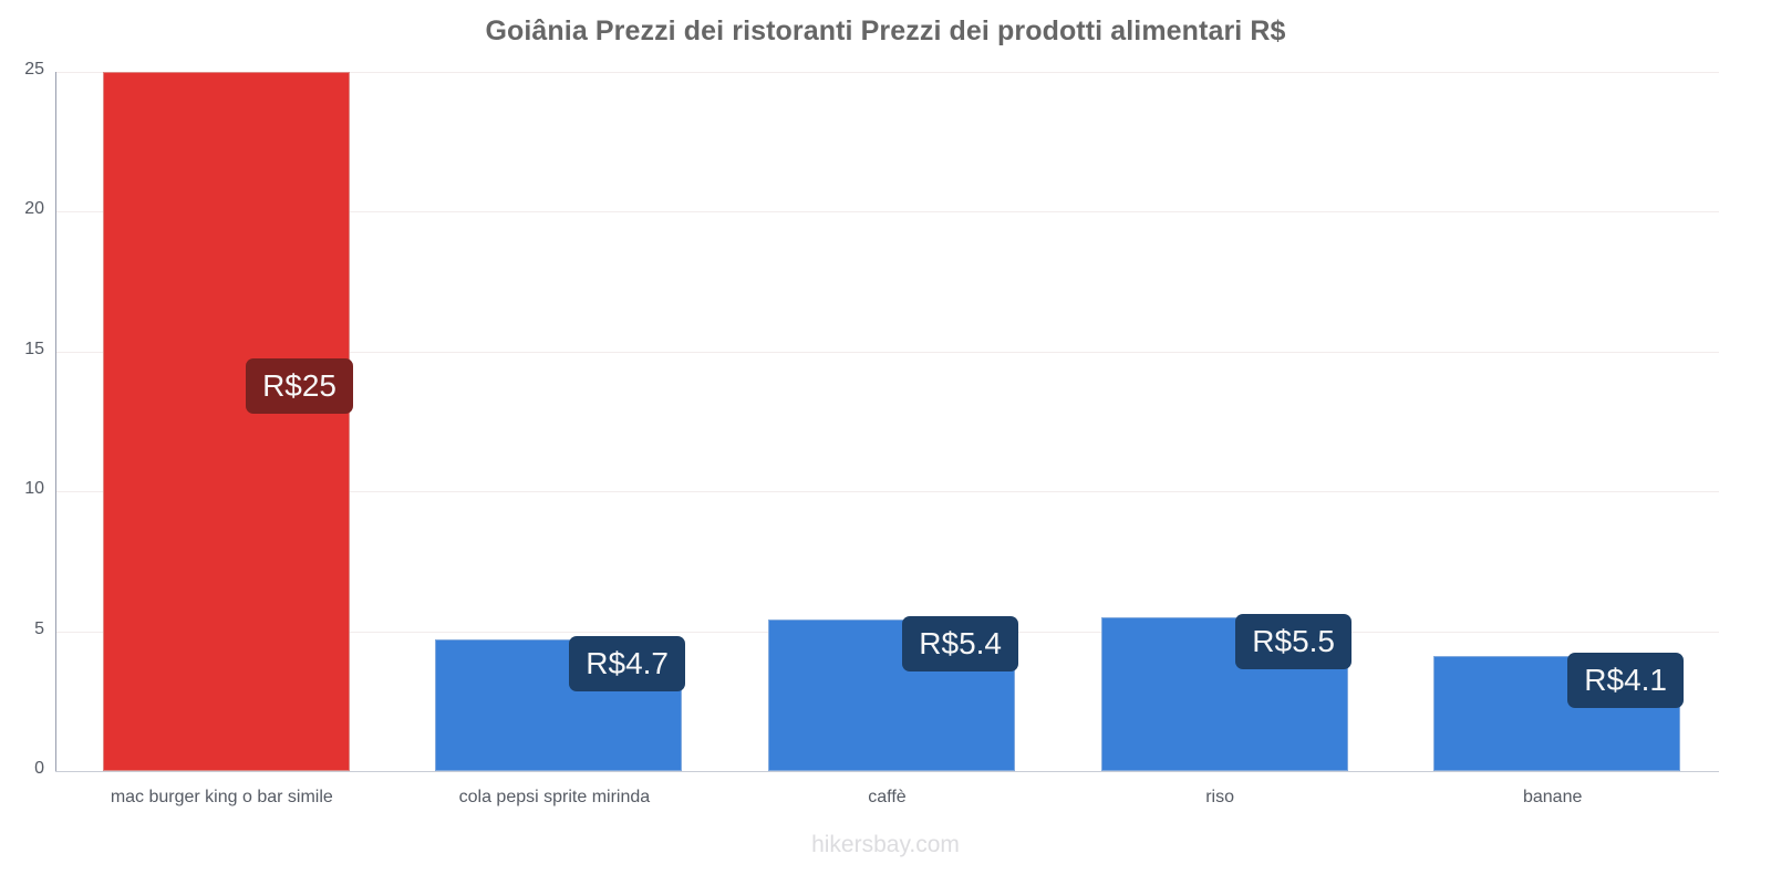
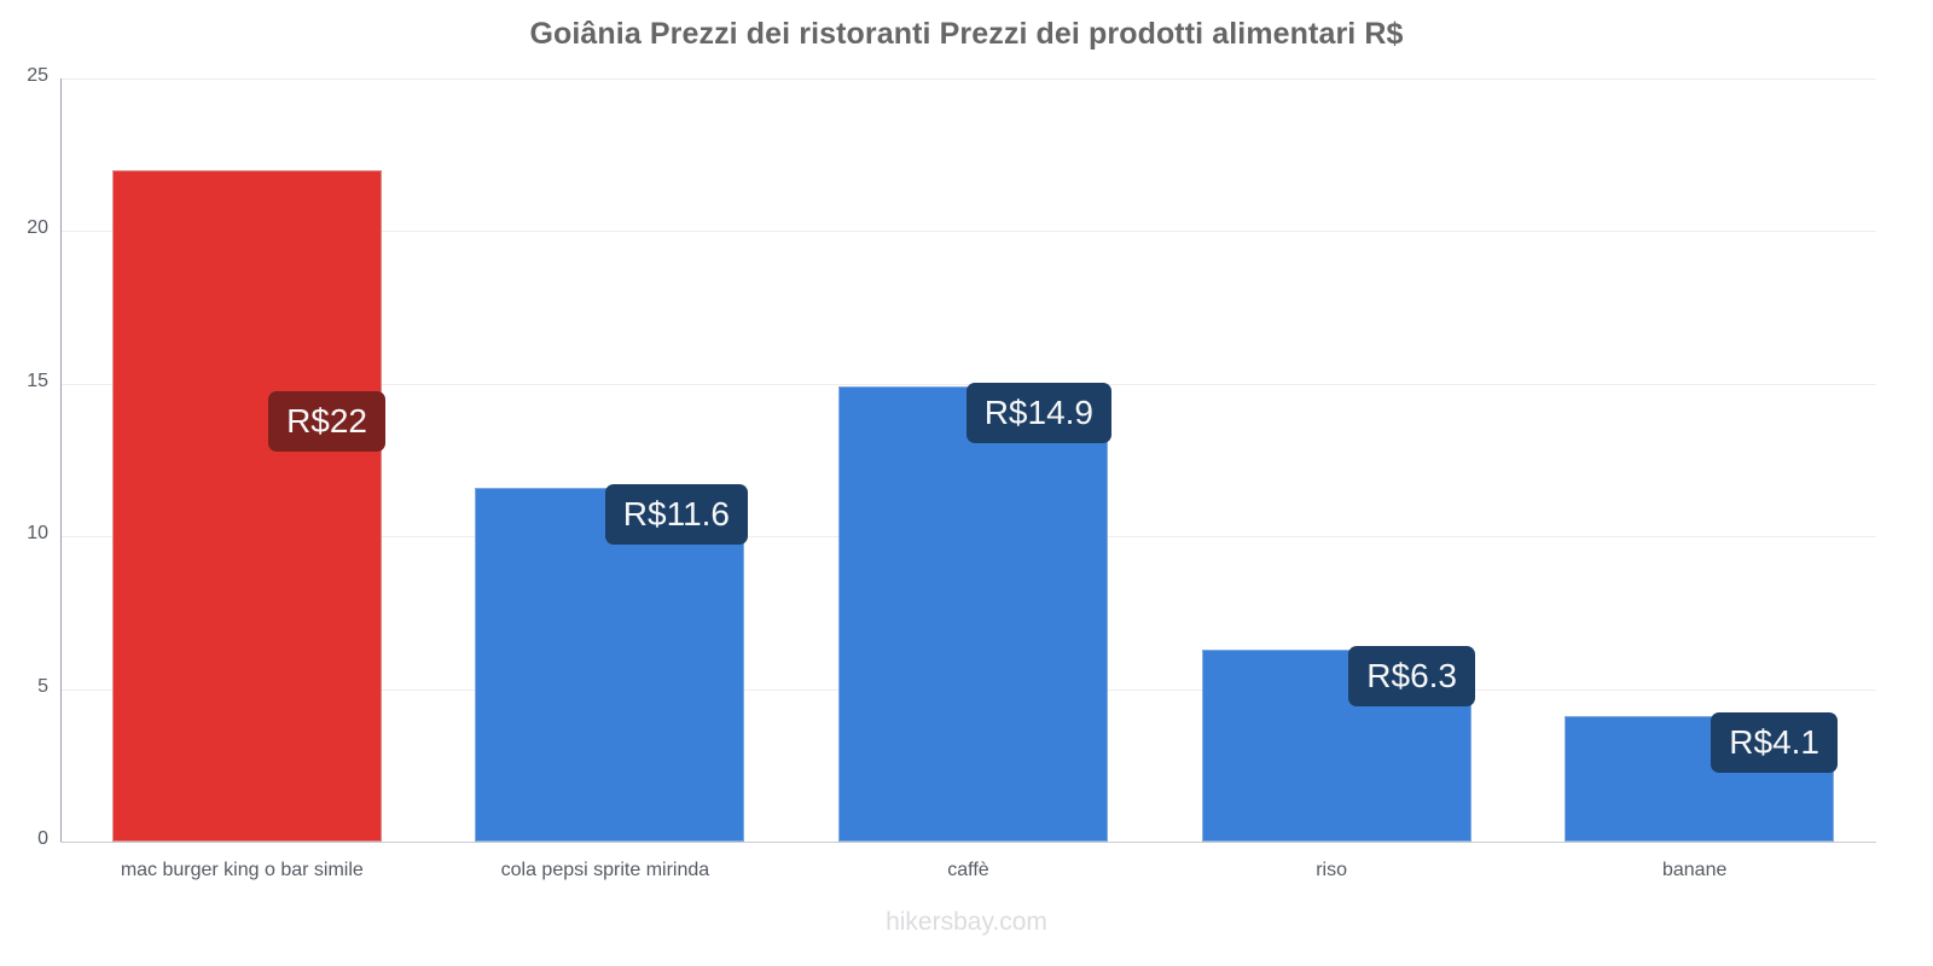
mac burger king o bar simile: 25 -> 22
cola pepsi sprite mirinda: 4.7 -> 11.6
caffè: 5.4 -> 14.9
riso: 5.5 -> 6.3
